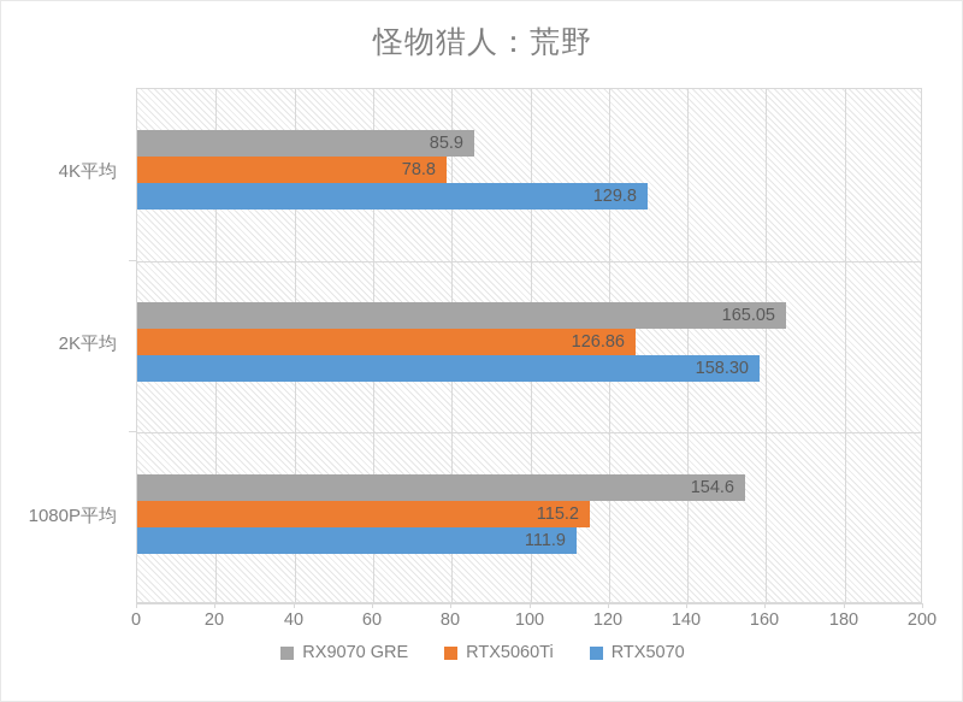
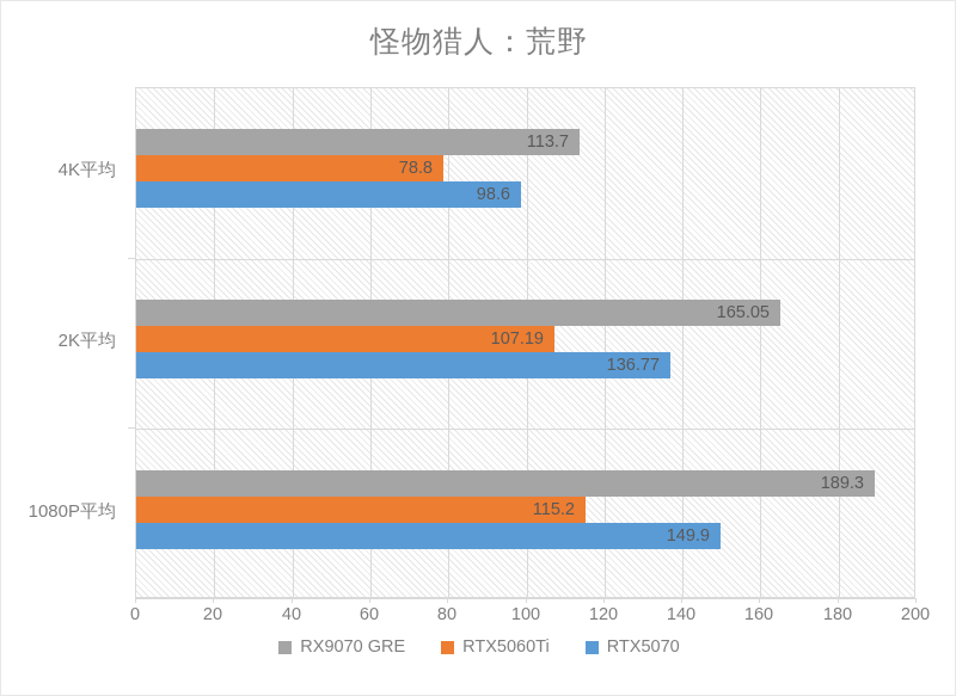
RX9070 GRE/4K平均: 85.9 -> 113.7
RTX5070/4K平均: 129.8 -> 98.6
RTX5060Ti/2K平均: 126.86 -> 107.19
RTX5070/2K平均: 158.30 -> 136.77
RX9070 GRE/1080P平均: 154.6 -> 189.3
RTX5070/1080P平均: 111.9 -> 149.9
